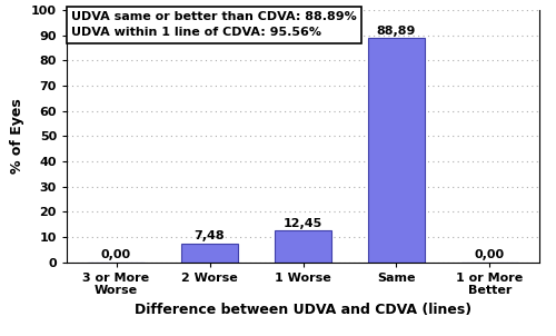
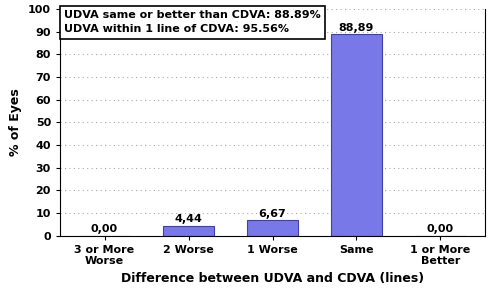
2 Worse: 7,48 -> 4,44
1 Worse: 12,45 -> 6,67
